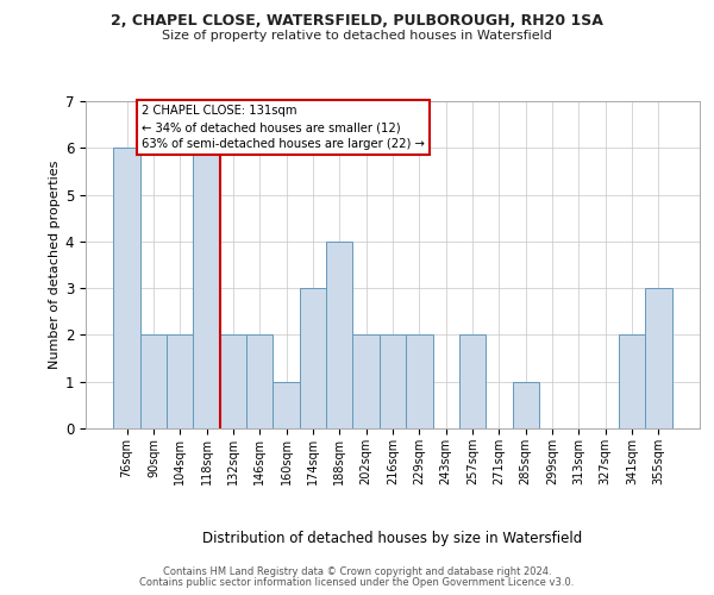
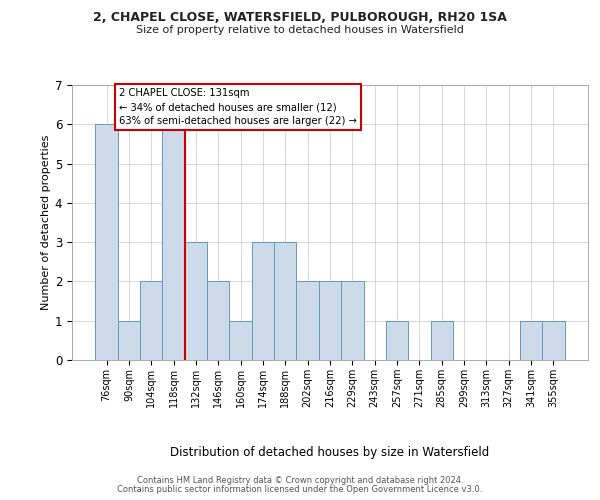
90sqm: 2 -> 1
132sqm: 2 -> 3
188sqm: 4 -> 3
257sqm: 2 -> 1
341sqm: 2 -> 1
355sqm: 3 -> 1
